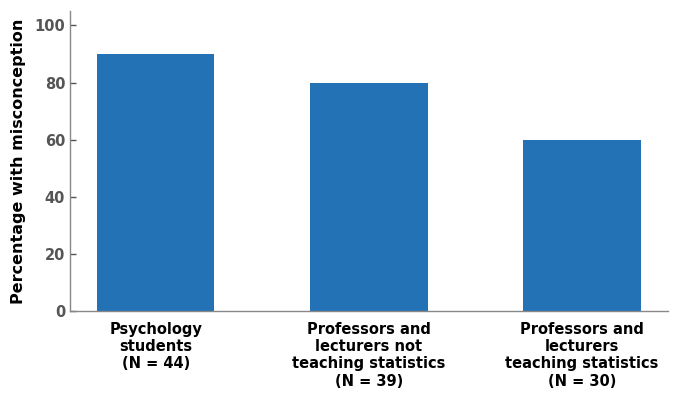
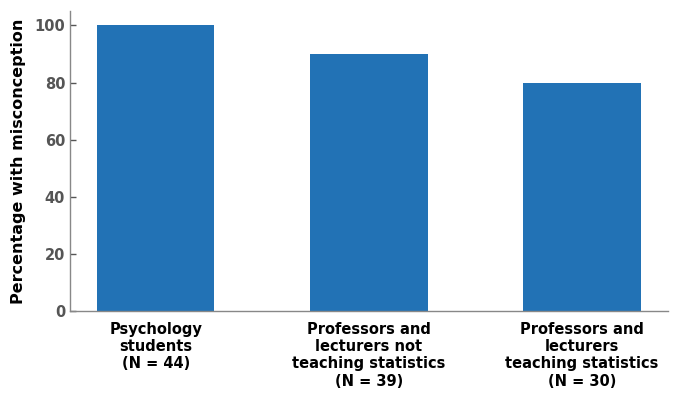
Psychology students (N = 44): 90 -> 100
Professors and lecturers not teaching statistics (N = 39): 80 -> 90
Professors and lecturers teaching statistics (N = 30): 60 -> 80
